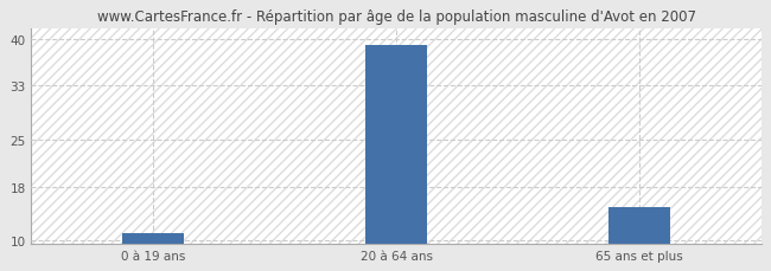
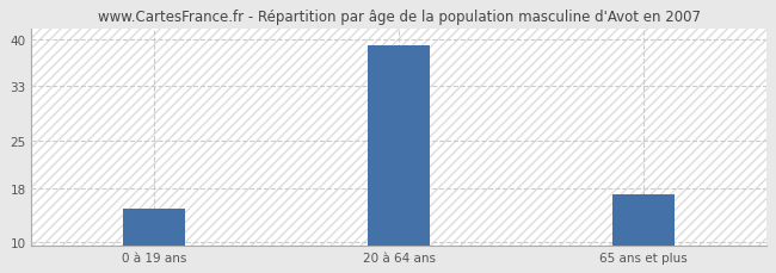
0 à 19 ans: 11 -> 15
65 ans et plus: 15 -> 17
